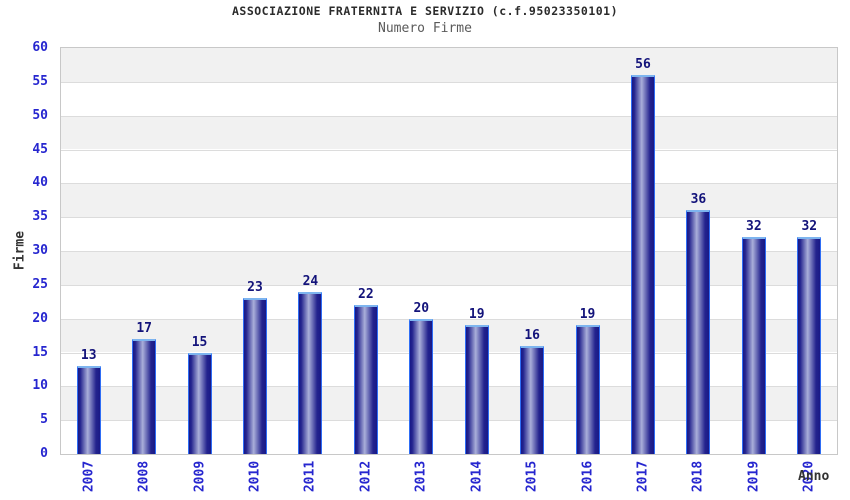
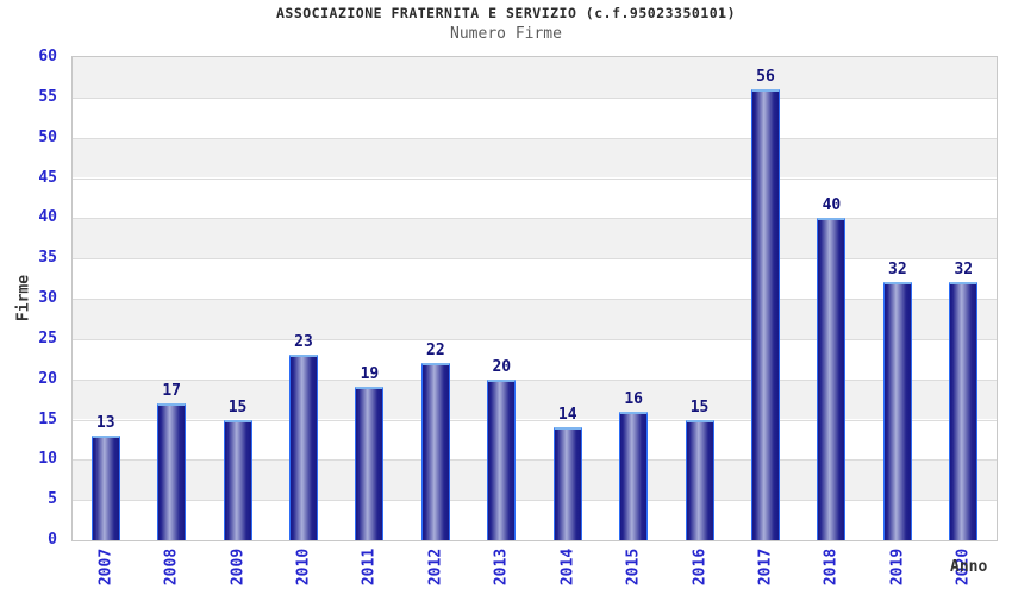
2011: 24 -> 19
2014: 19 -> 14
2016: 19 -> 15
2018: 36 -> 40
